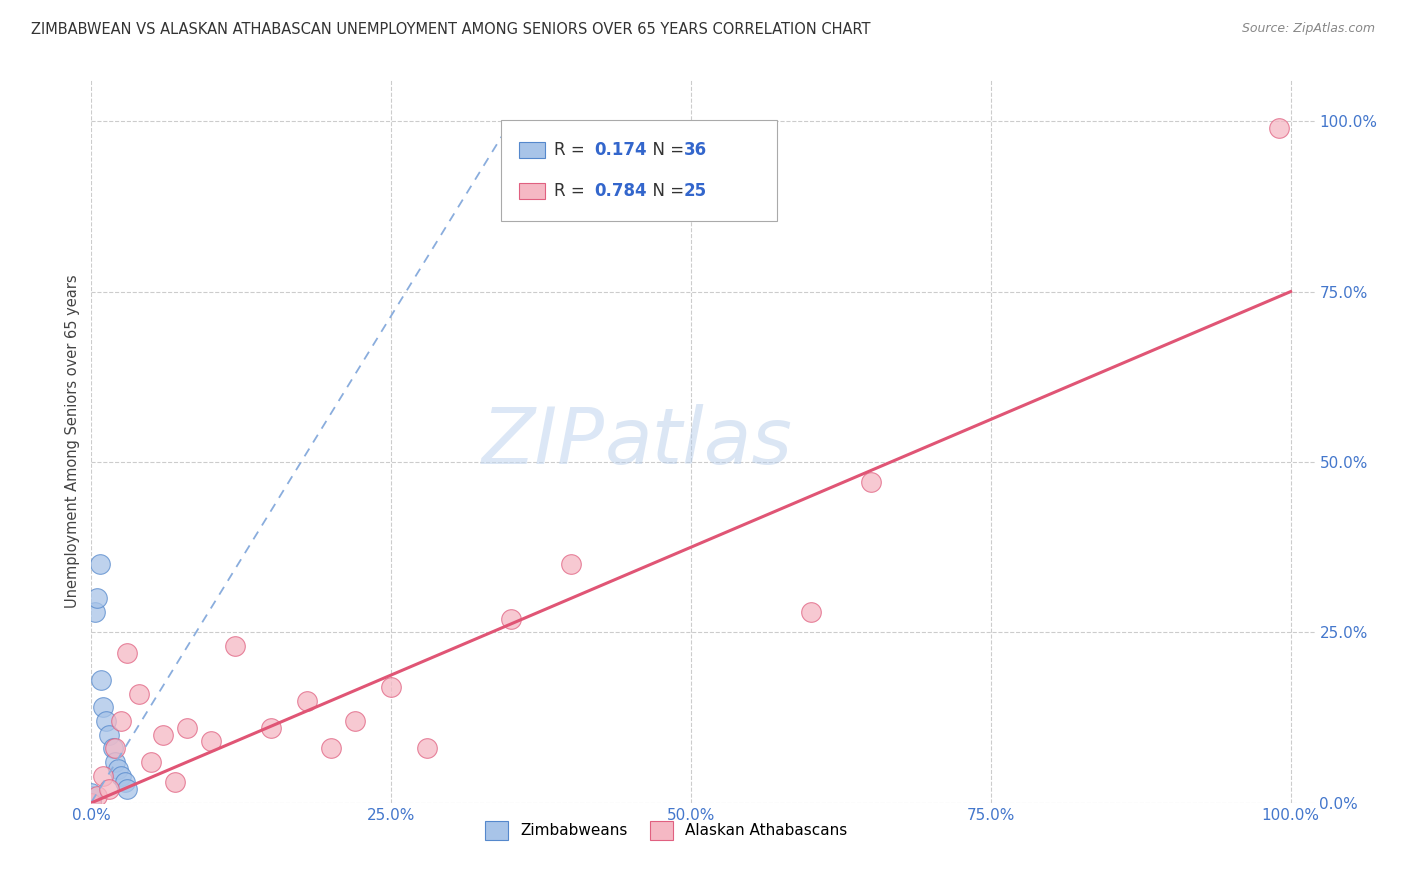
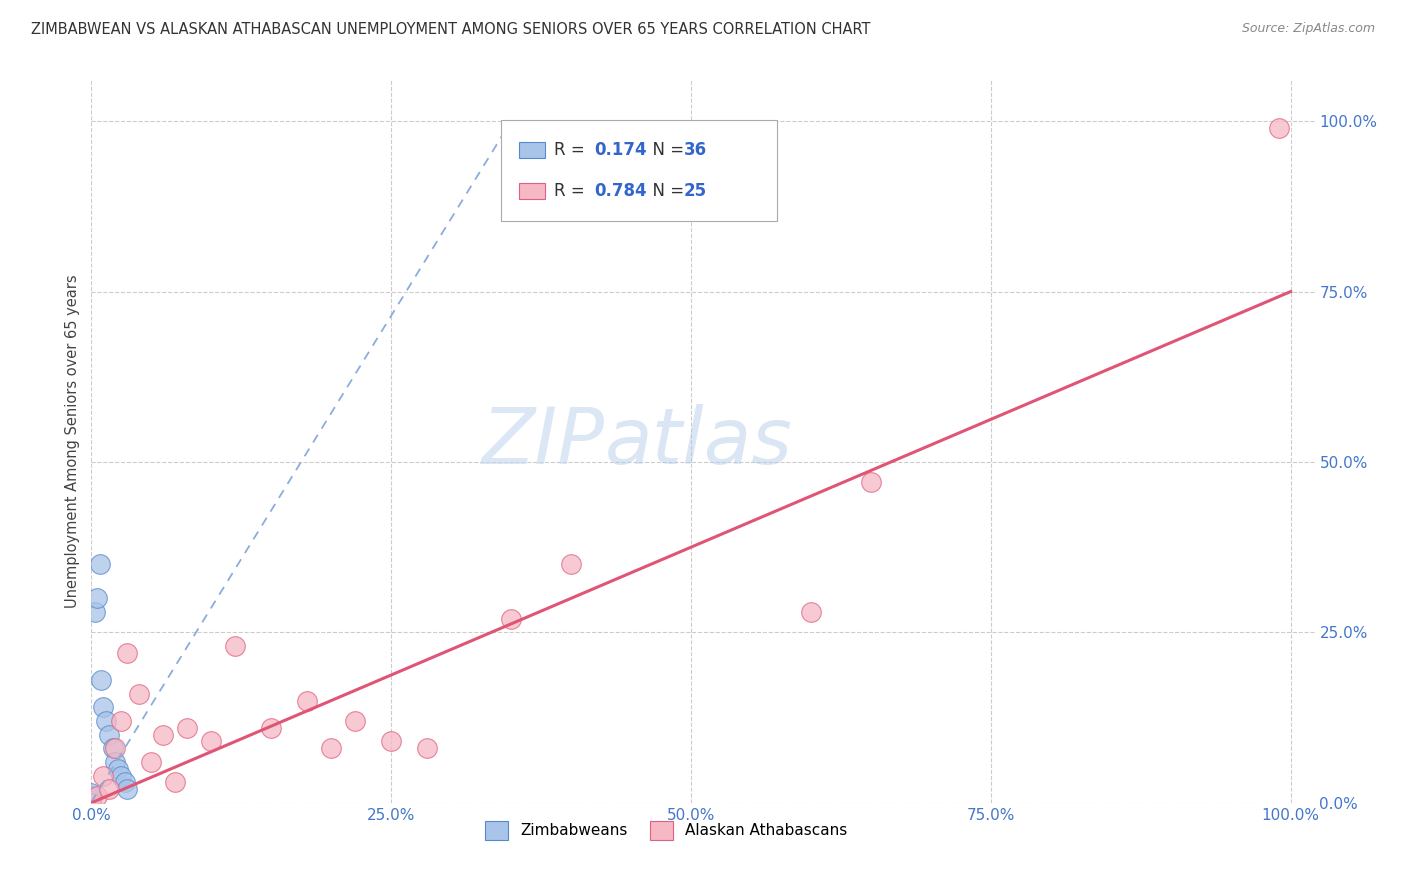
Alaskan Athabascans/25.0%: 17% -> 9%
